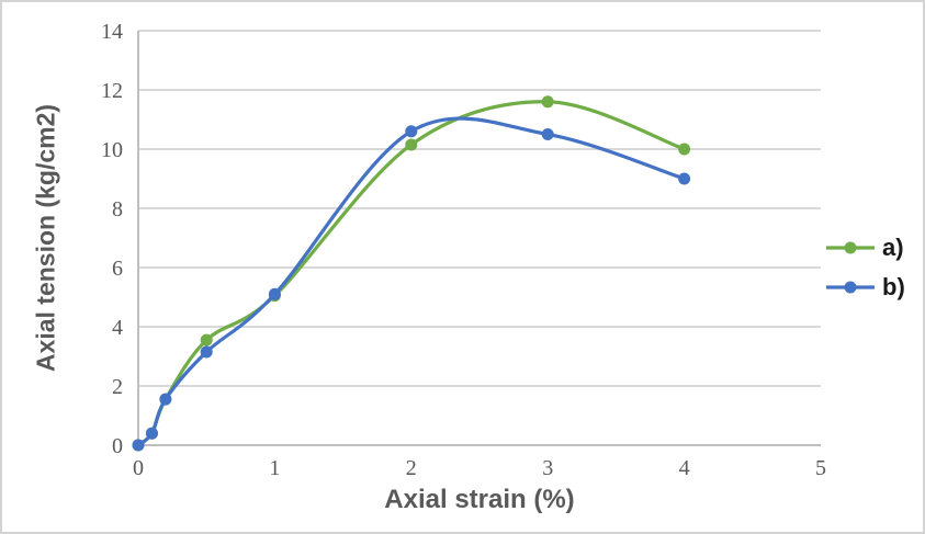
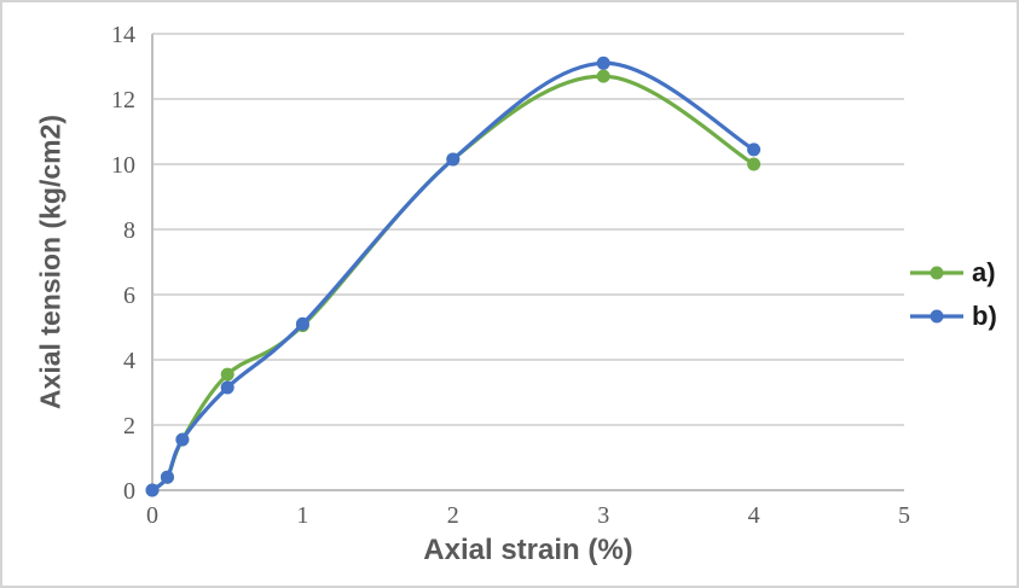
b)/2: 10.6 -> 10.2
a)/3: 11.6 -> 12.7
b)/3: 10.5 -> 13.1
b)/4: 9.0 -> 10.4
